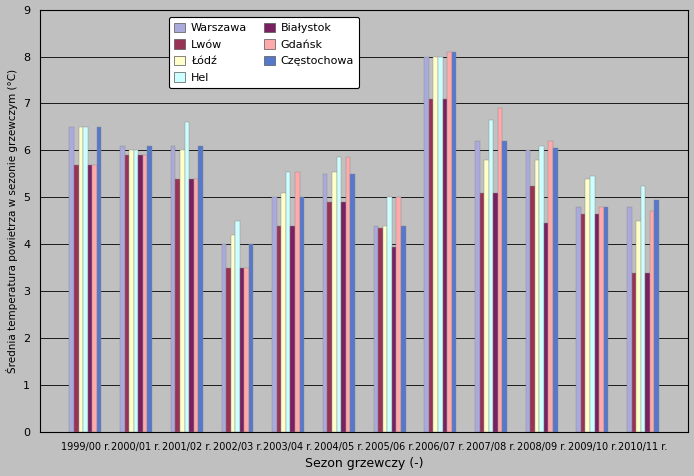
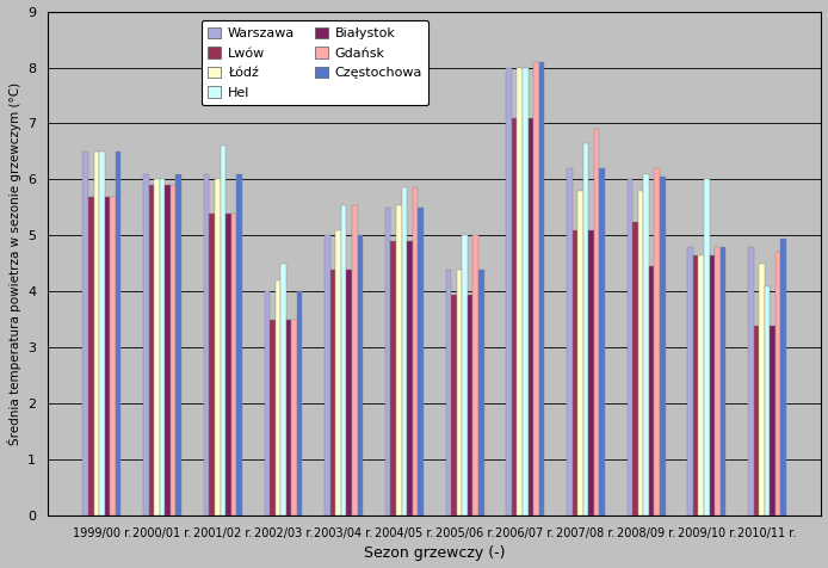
Lwów/2005/06 r.: 4.35 -> 3.95
Łódź/2009/10 r.: 5.40 -> 4.65
Hel/2009/10 r.: 5.45 -> 6.00
Hel/2010/11 r.: 5.25 -> 4.10
